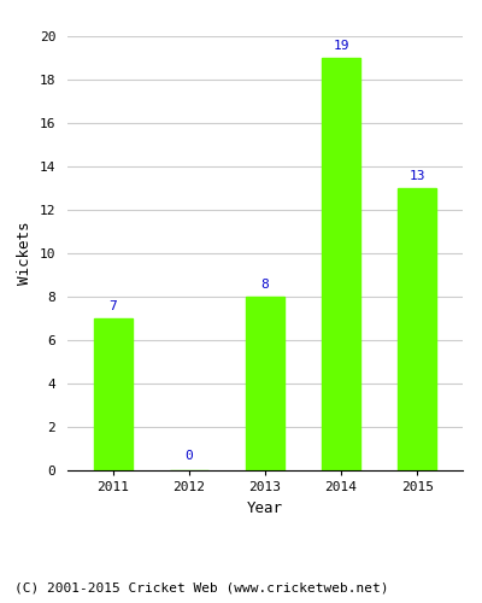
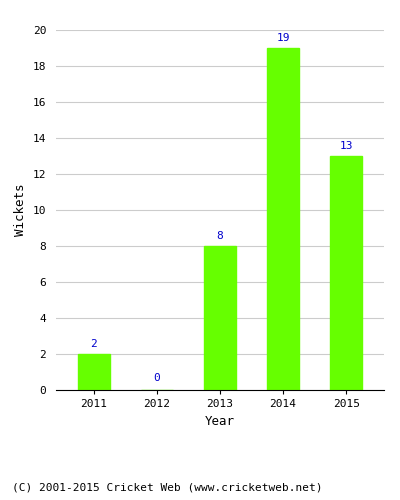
2011: 7 -> 2
